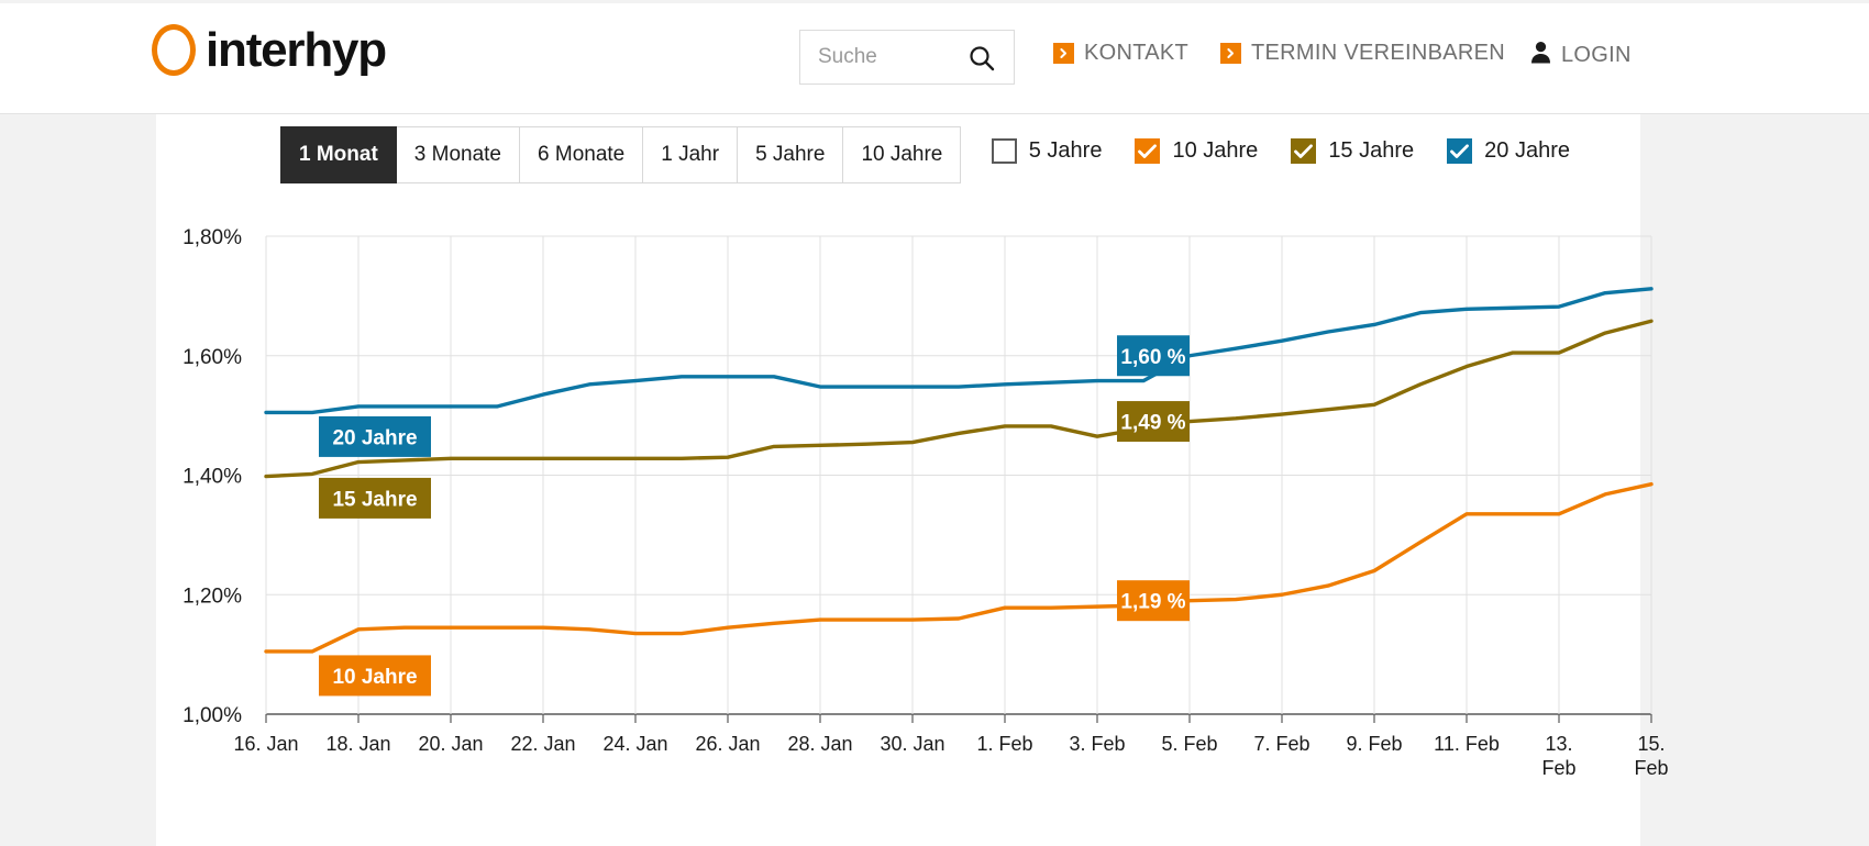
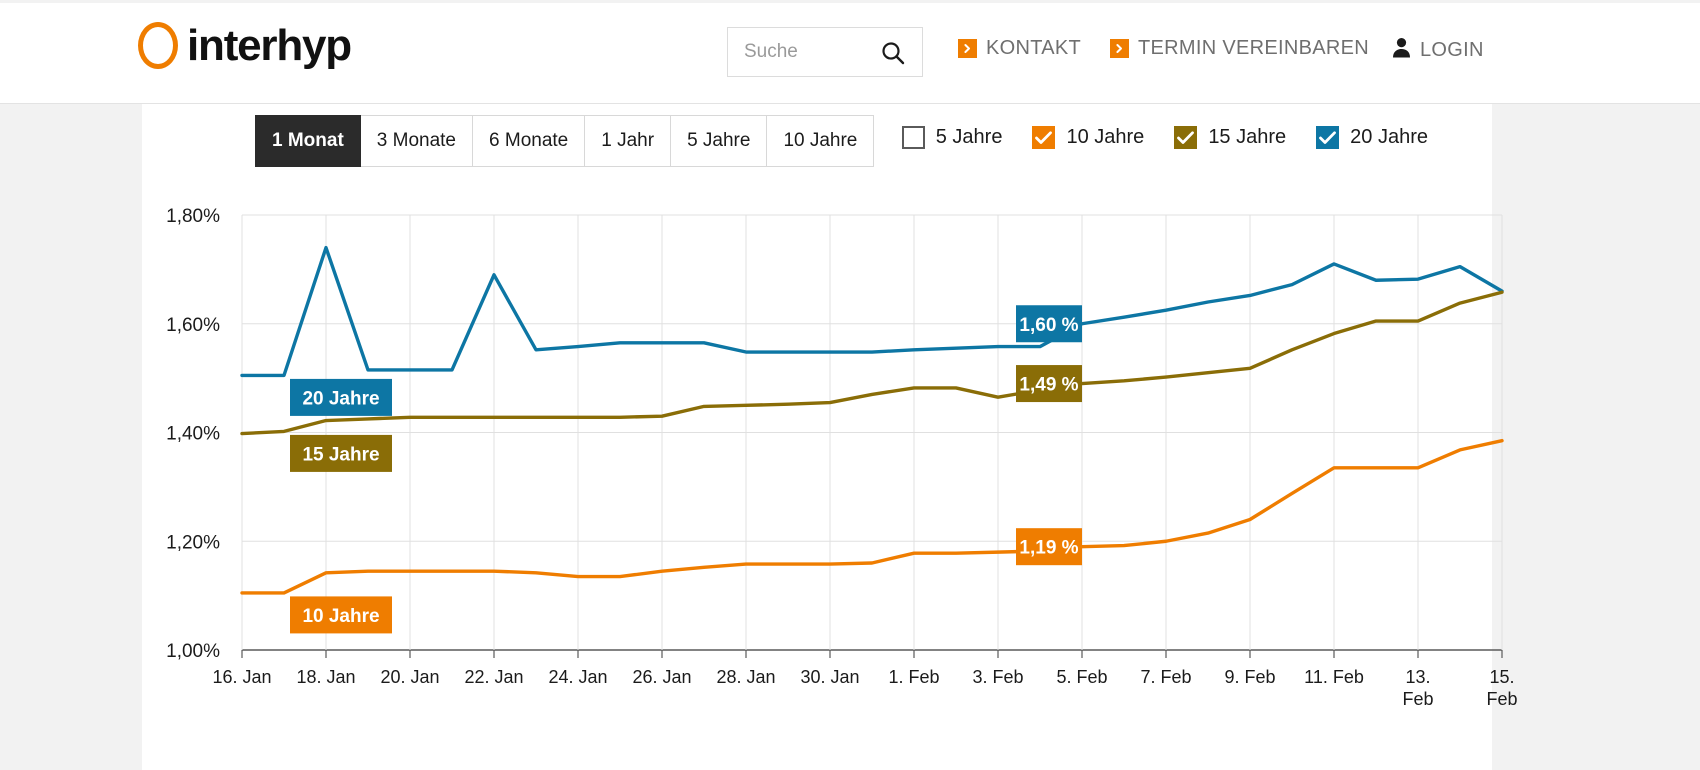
20 Jahre/18. Jan: 1,51% -> 1,74%
20 Jahre/22. Jan: 1,53% -> 1,69%
20 Jahre/11. Feb: 1,68% -> 1,71%
20 Jahre/15. Feb: 1,71% -> 1,66%
